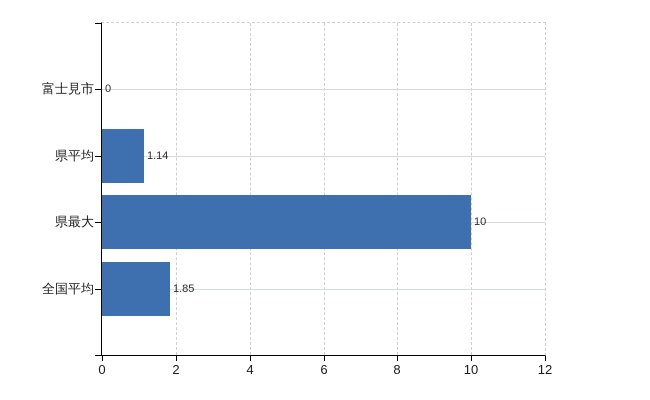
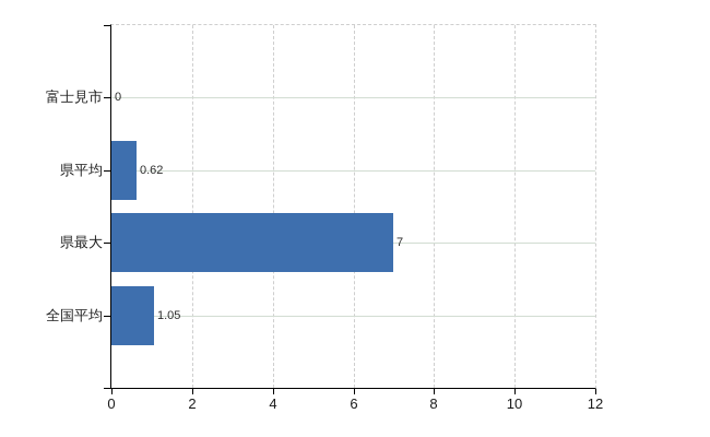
県平均: 1.14 -> 0.62
県最大: 10 -> 7
全国平均: 1.85 -> 1.05
